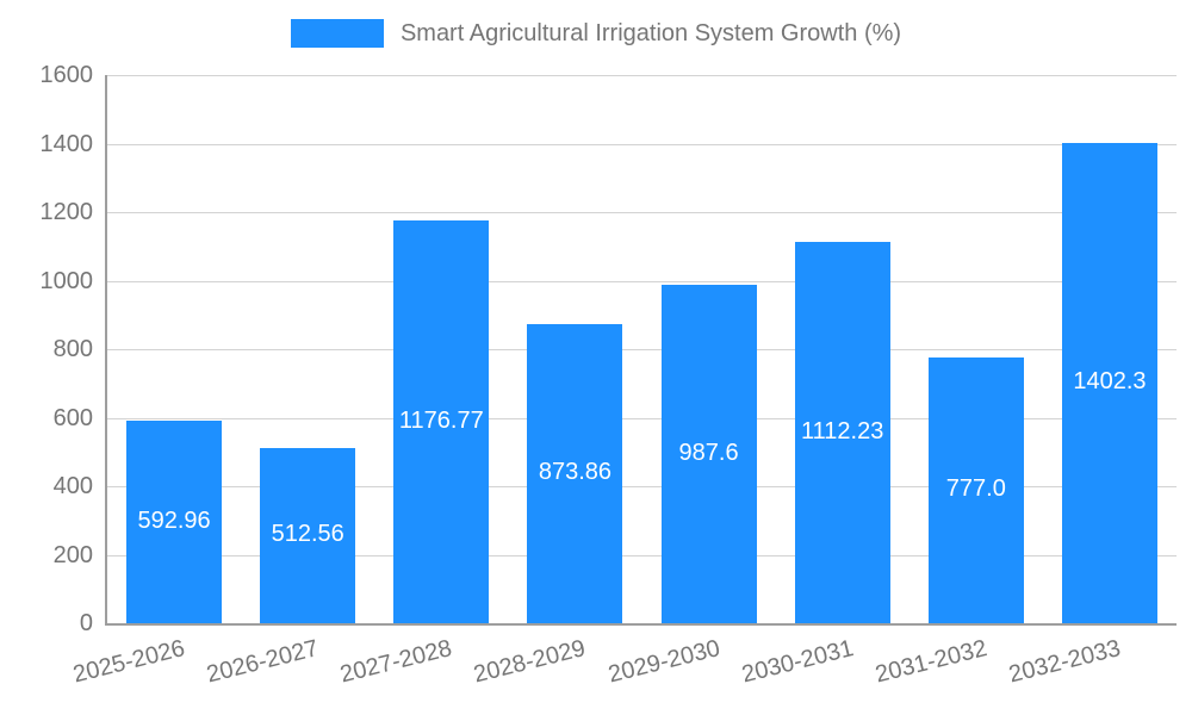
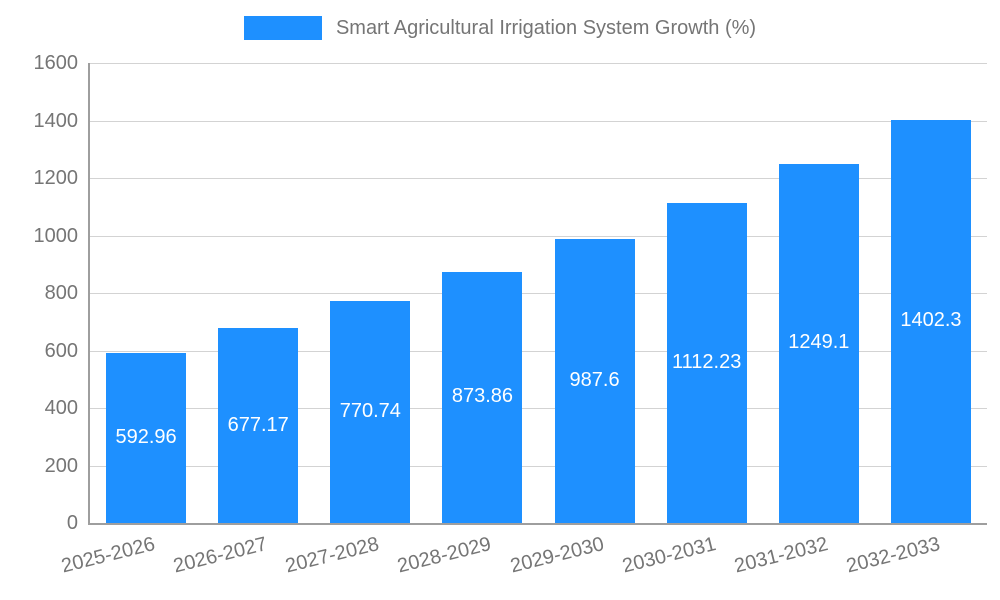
2026-2027: 512.56 -> 677.17
2027-2028: 1176.77 -> 770.74
2031-2032: 777.0 -> 1249.1
